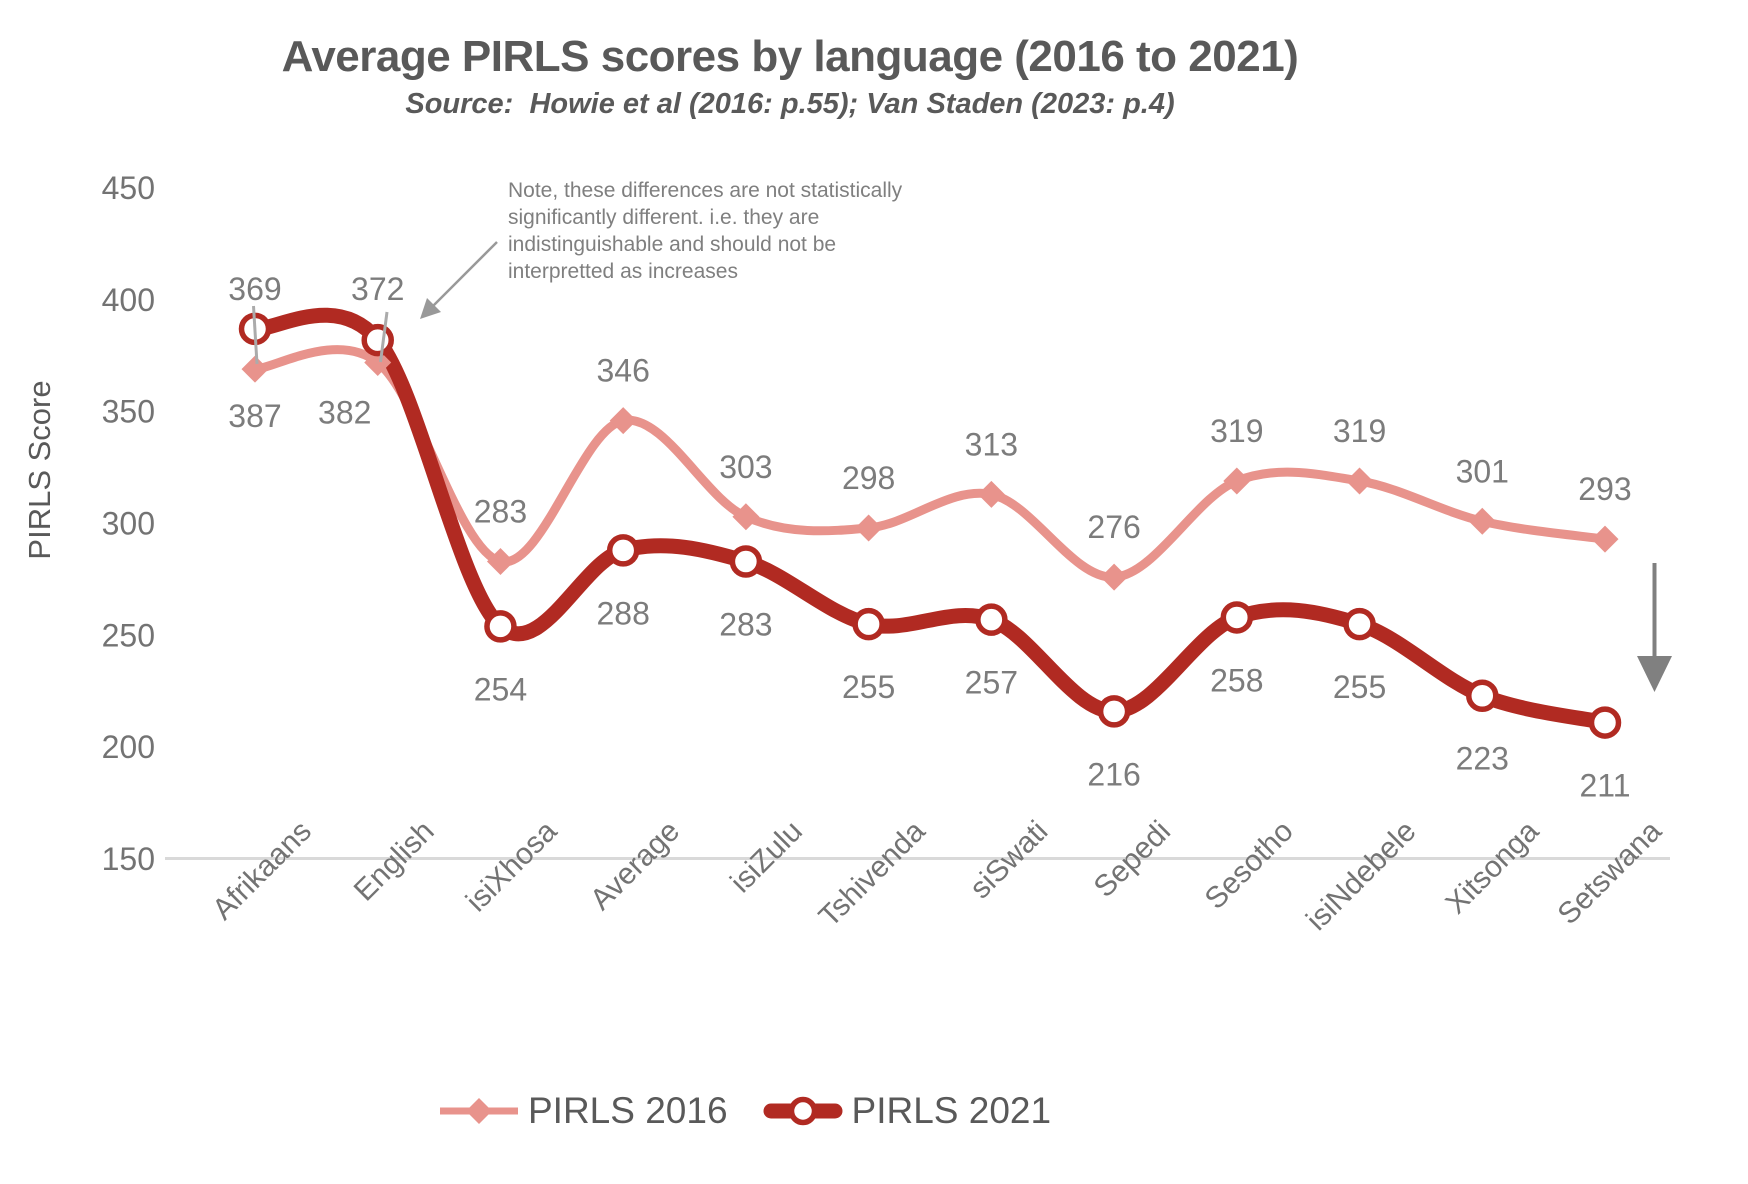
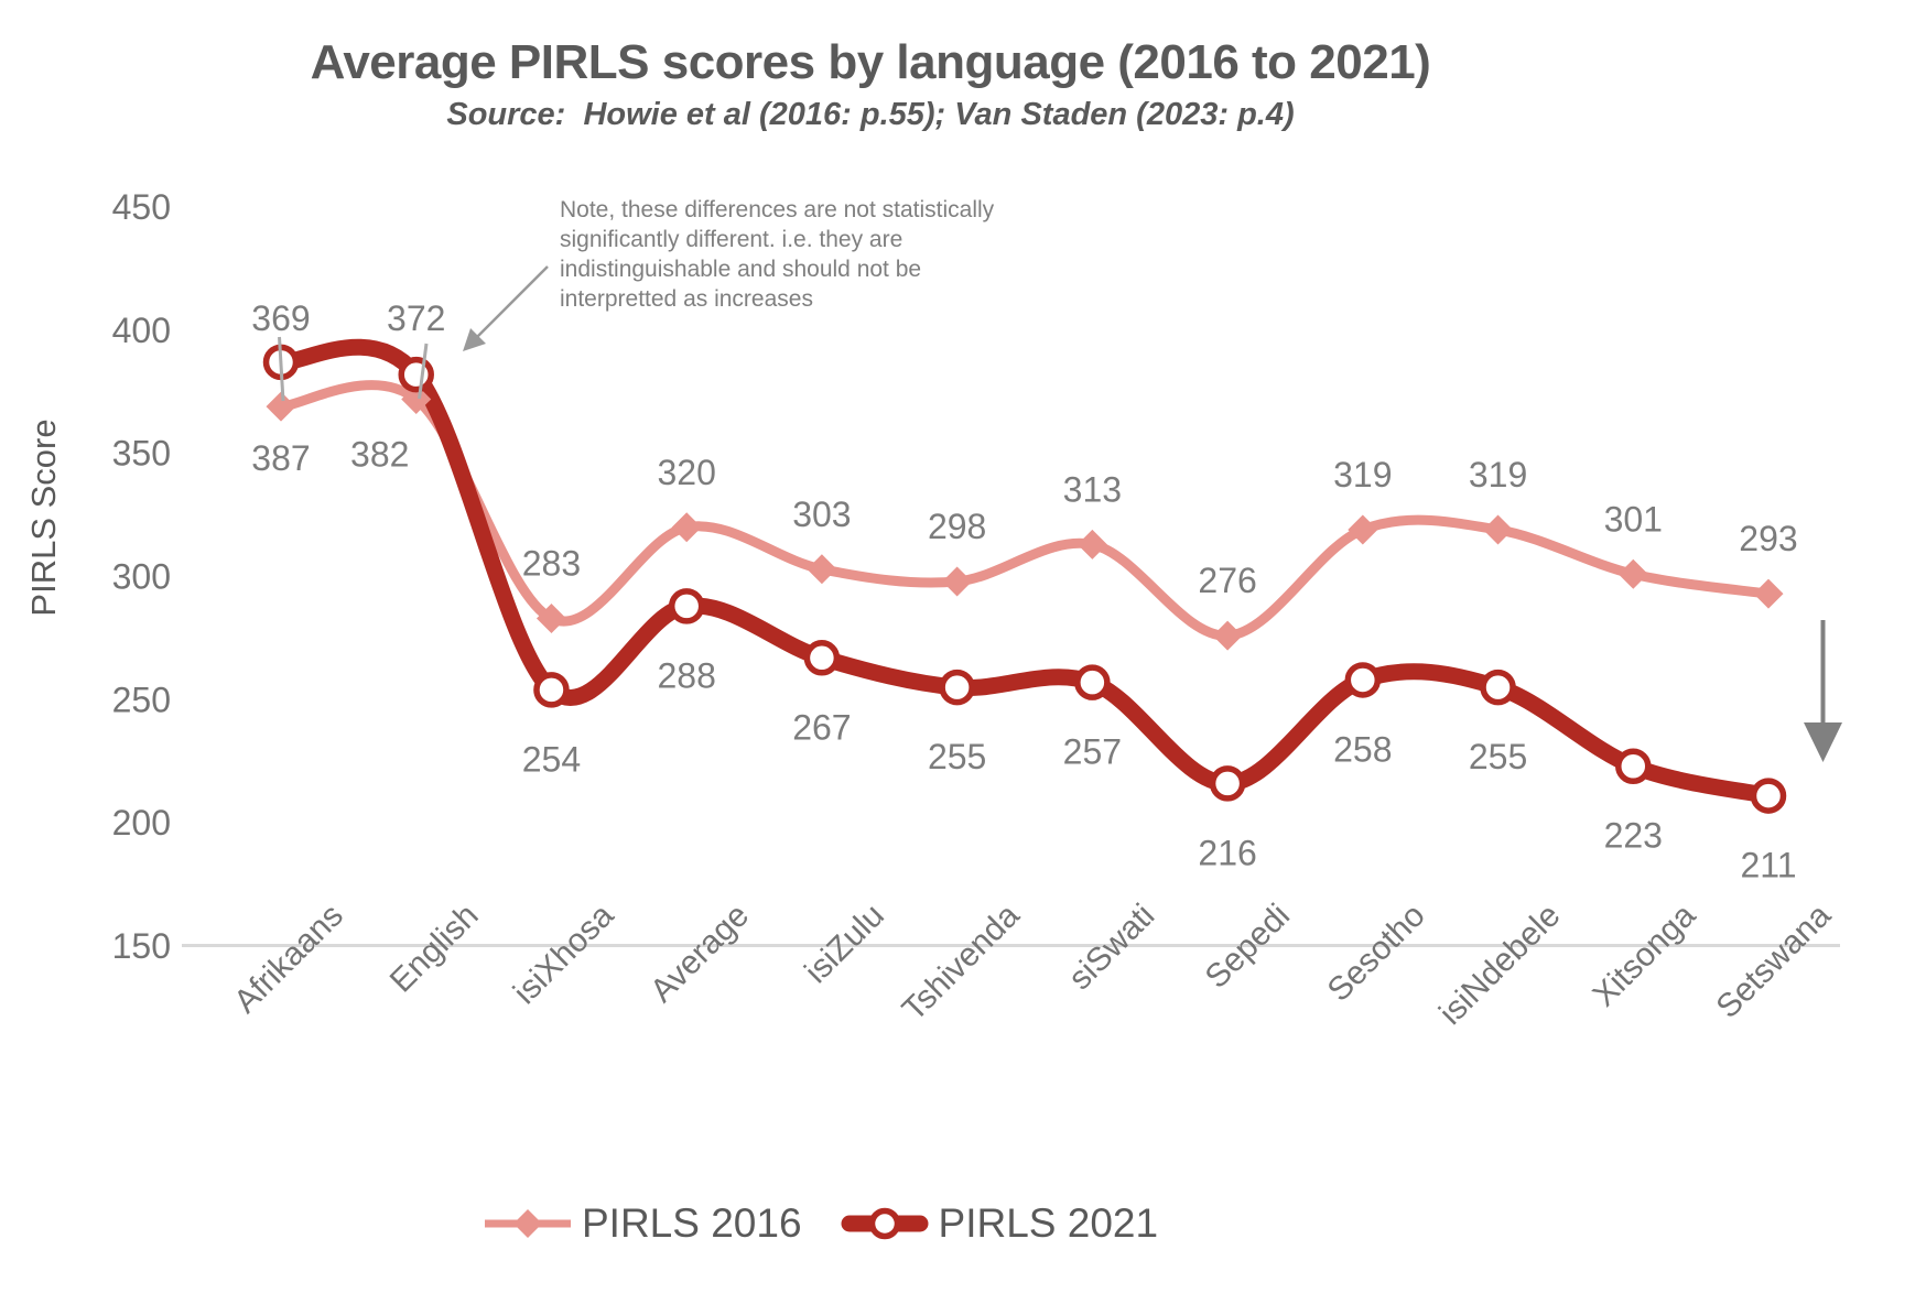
PIRLS 2016/Average: 346 -> 320
PIRLS 2021/isiZulu: 283 -> 267
